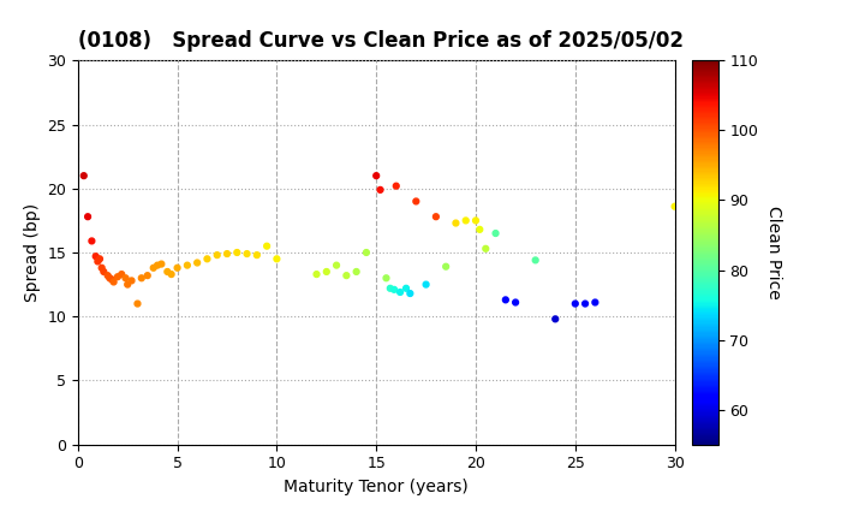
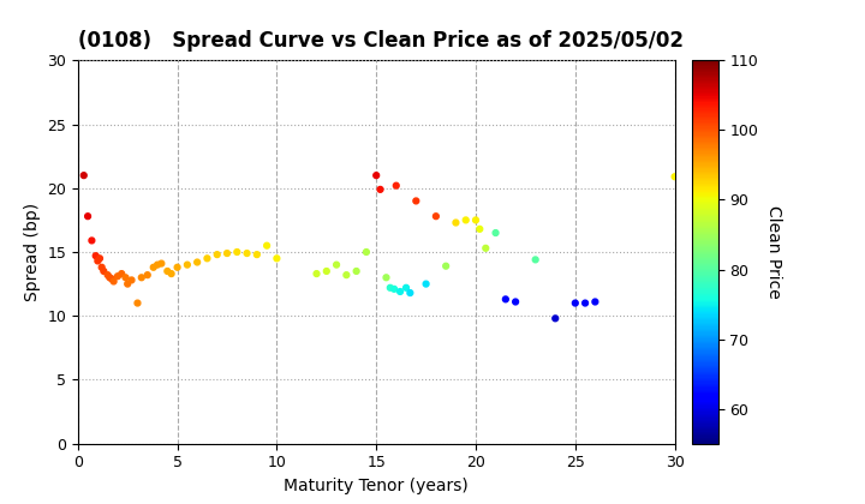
30: 18.6 -> 20.9
